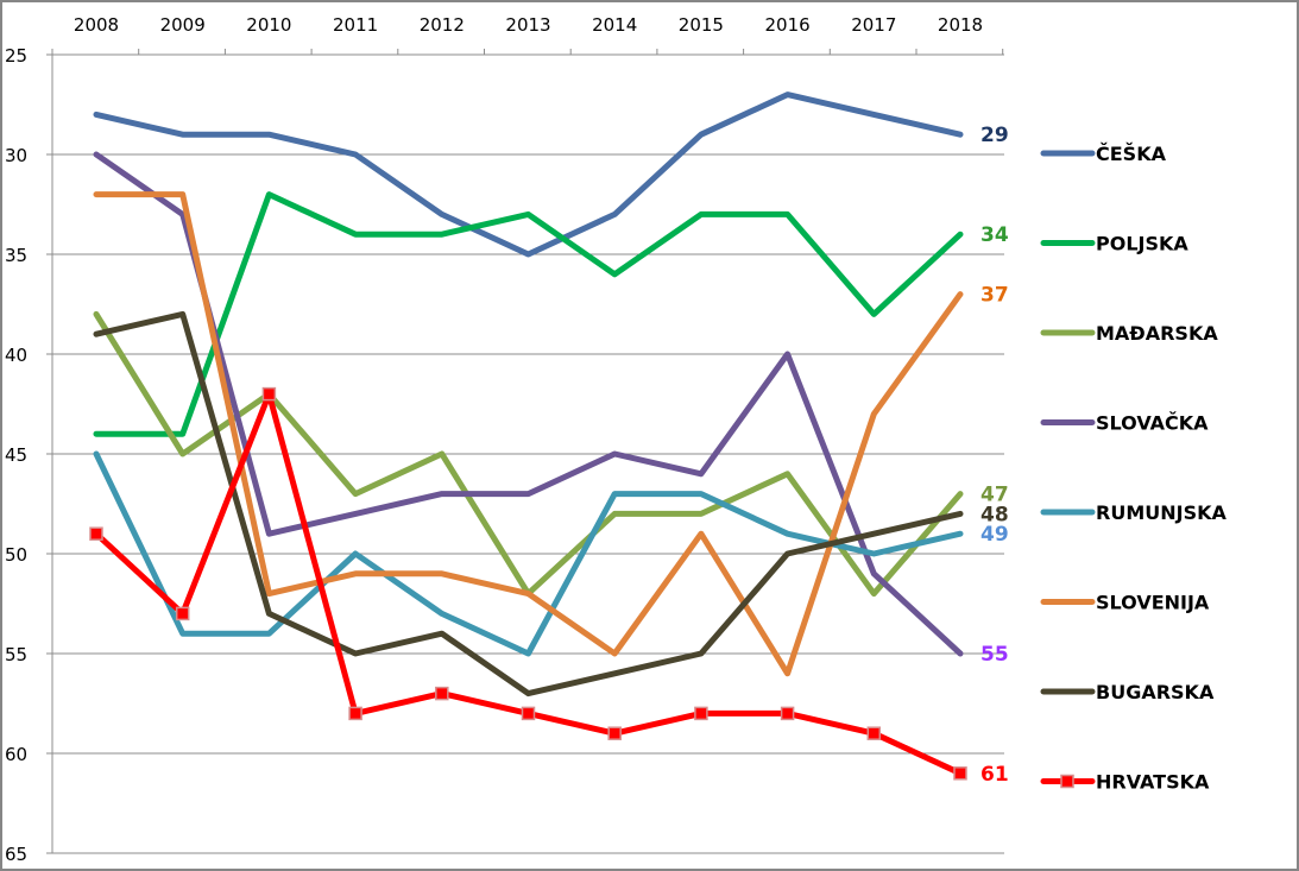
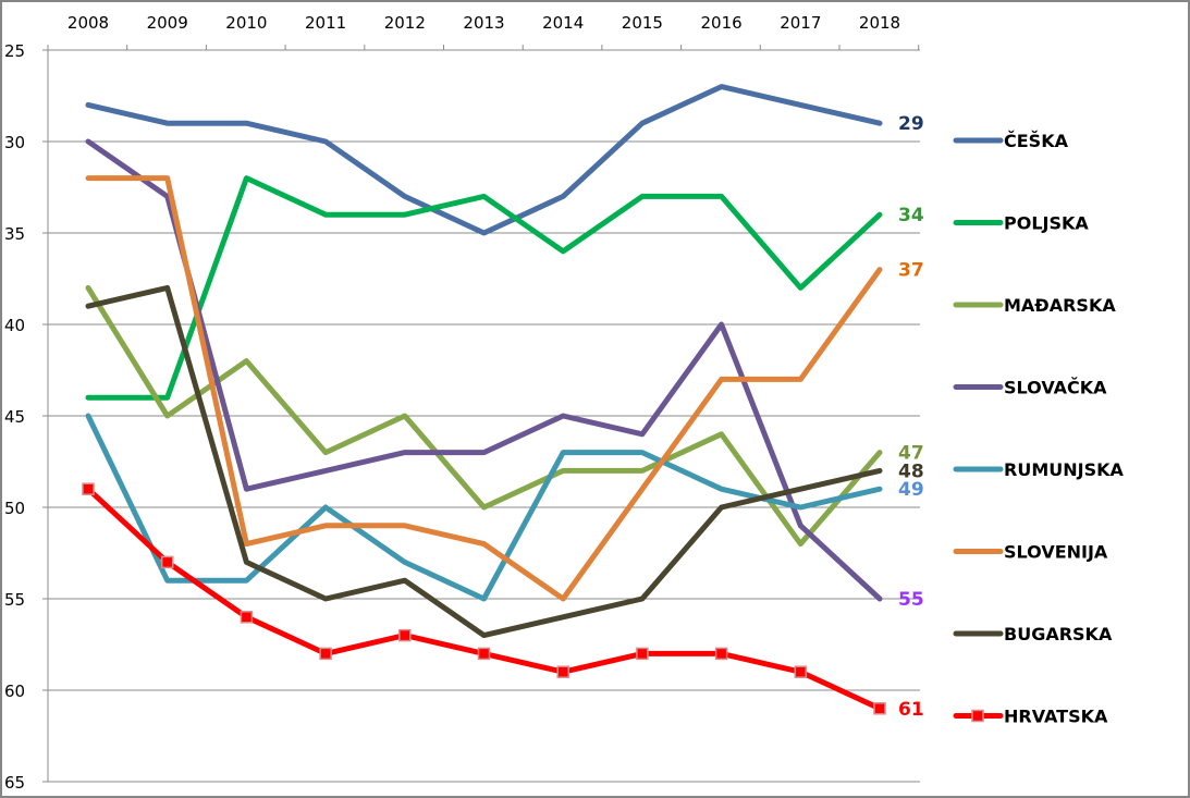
HRVATSKA/2010: 42 -> 56
MAĐARSKA/2013: 52 -> 50
SLOVENIJA/2016: 56 -> 43
